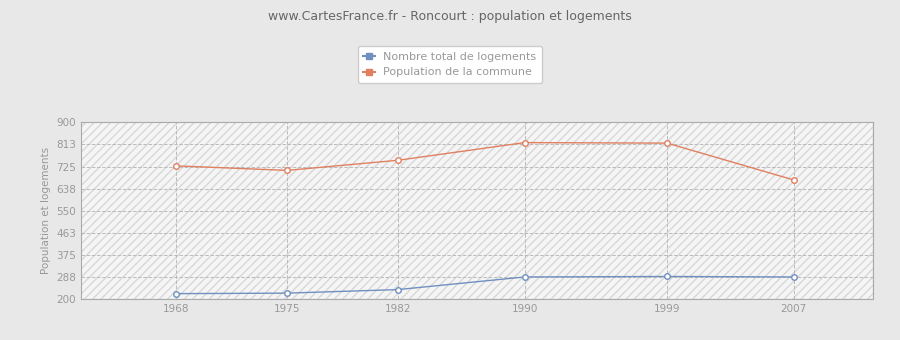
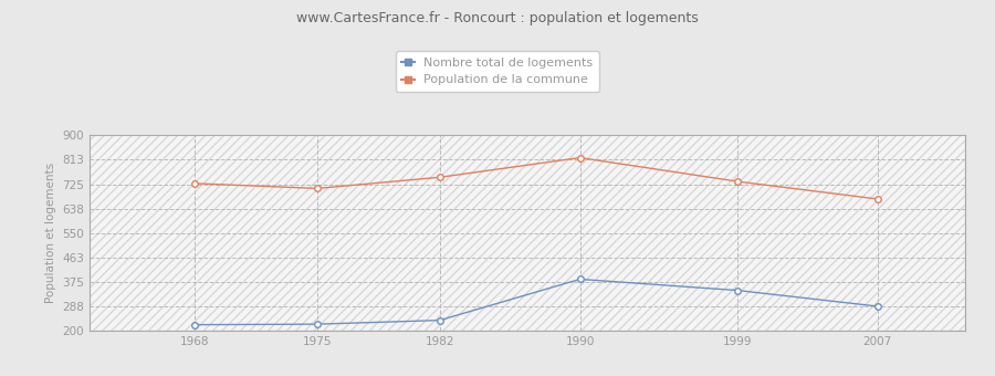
Nombre total de logements/1990: 288 -> 385
Nombre total de logements/1999: 290 -> 345
Population de la commune/1999: 818 -> 735
